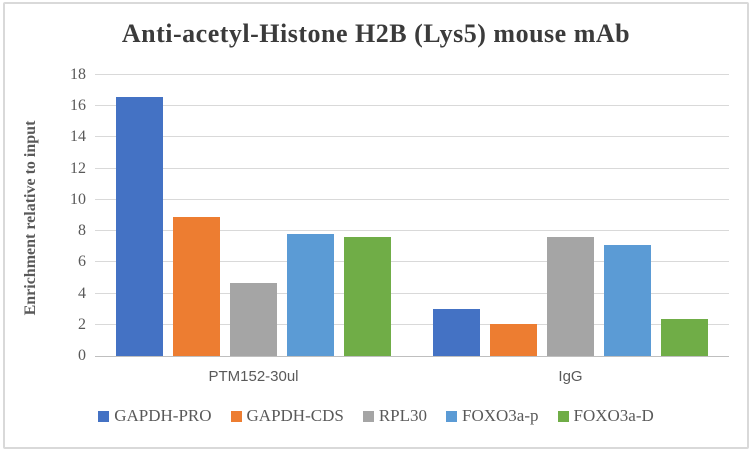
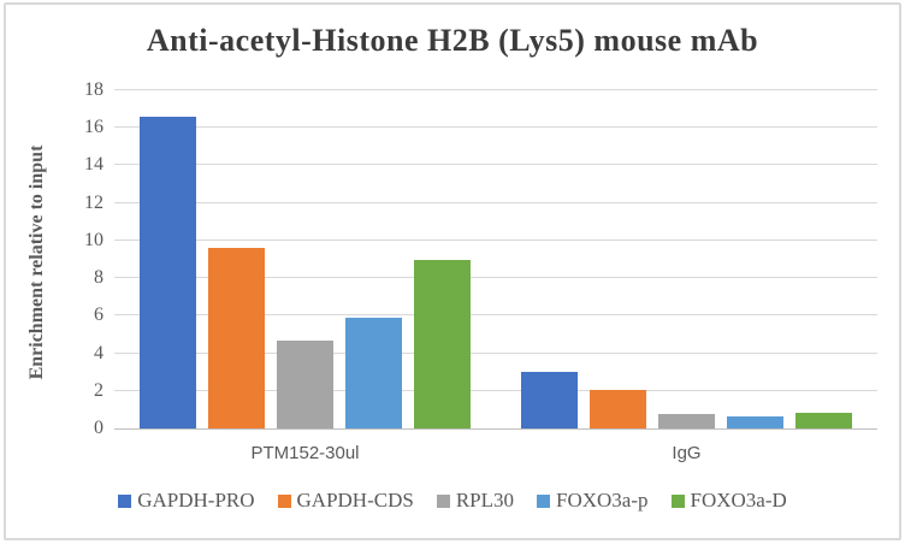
GAPDH-CDS/PTM152-30ul: 8.9 -> 9.6
FOXO3a-p/PTM152-30ul: 7.8 -> 5.9
FOXO3a-D/PTM152-30ul: 7.6 -> 9.0
RPL30/IgG: 7.6 -> 0.8
FOXO3a-p/IgG: 7.1 -> 0.7
FOXO3a-D/IgG: 2.4 -> 0.8
